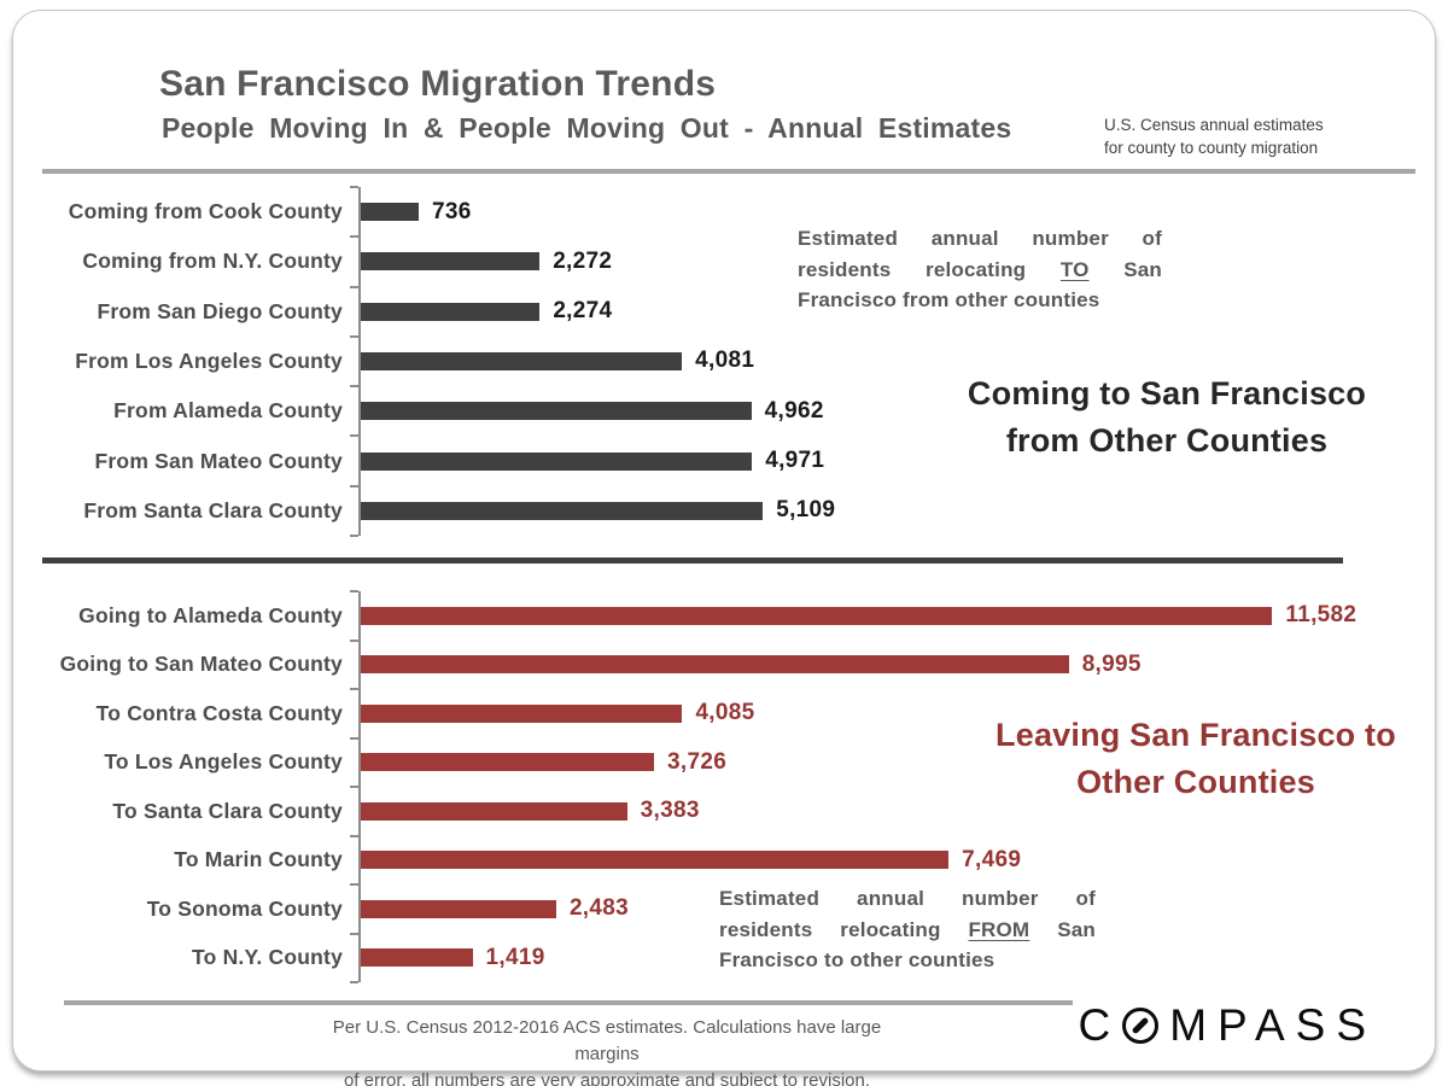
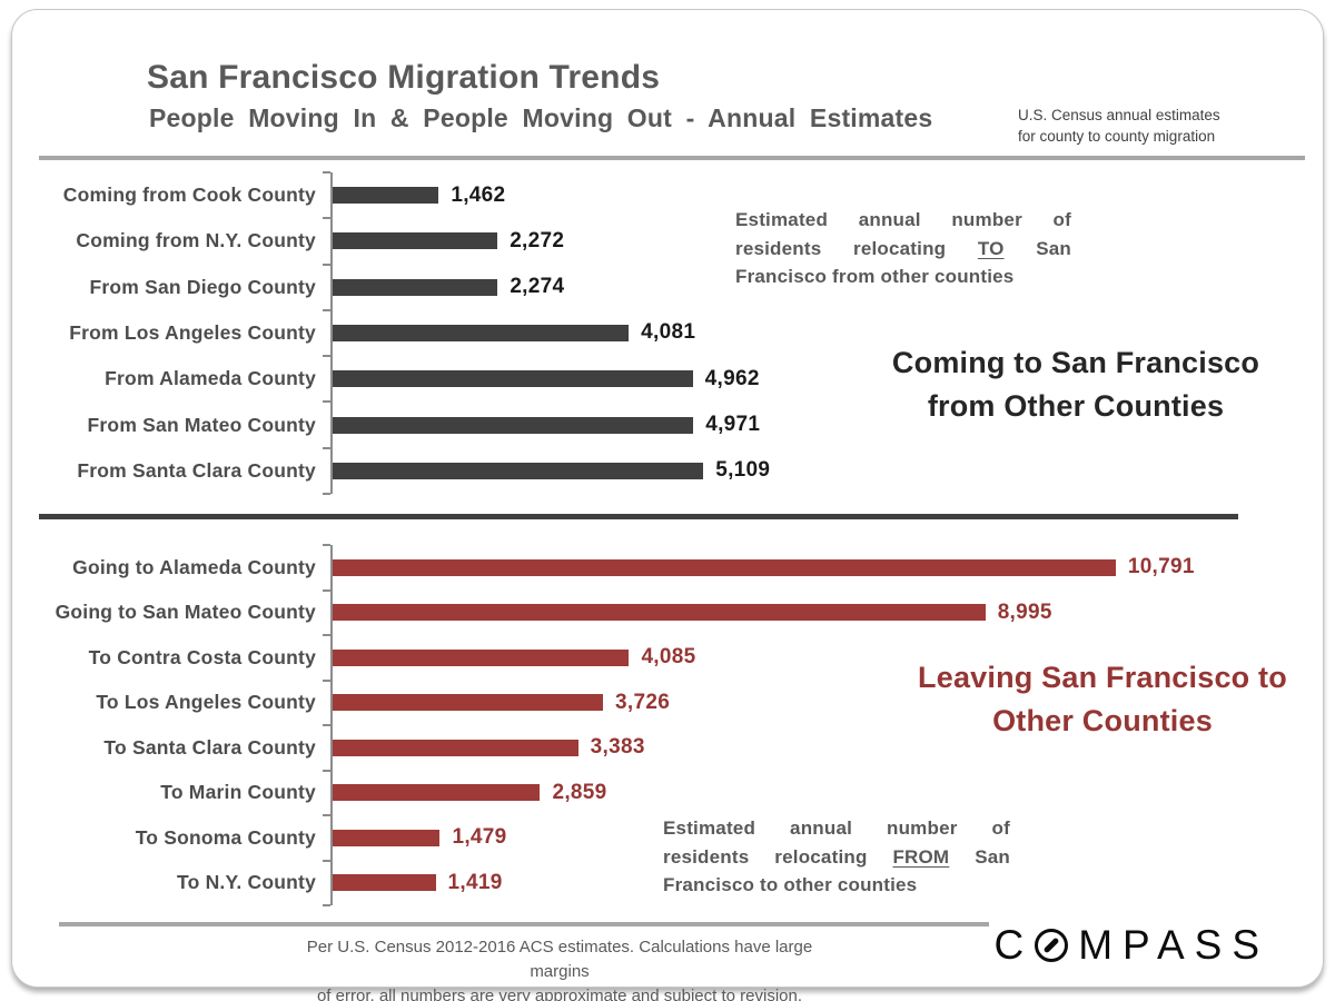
Coming to San Francisco from Other Counties/Coming from Cook County: 736 -> 1,462
Leaving San Francisco to Other Counties/Going to Alameda County: 11,582 -> 10,791
Leaving San Francisco to Other Counties/To Marin County: 7,469 -> 2,859
Leaving San Francisco to Other Counties/To Sonoma County: 2,483 -> 1,479
